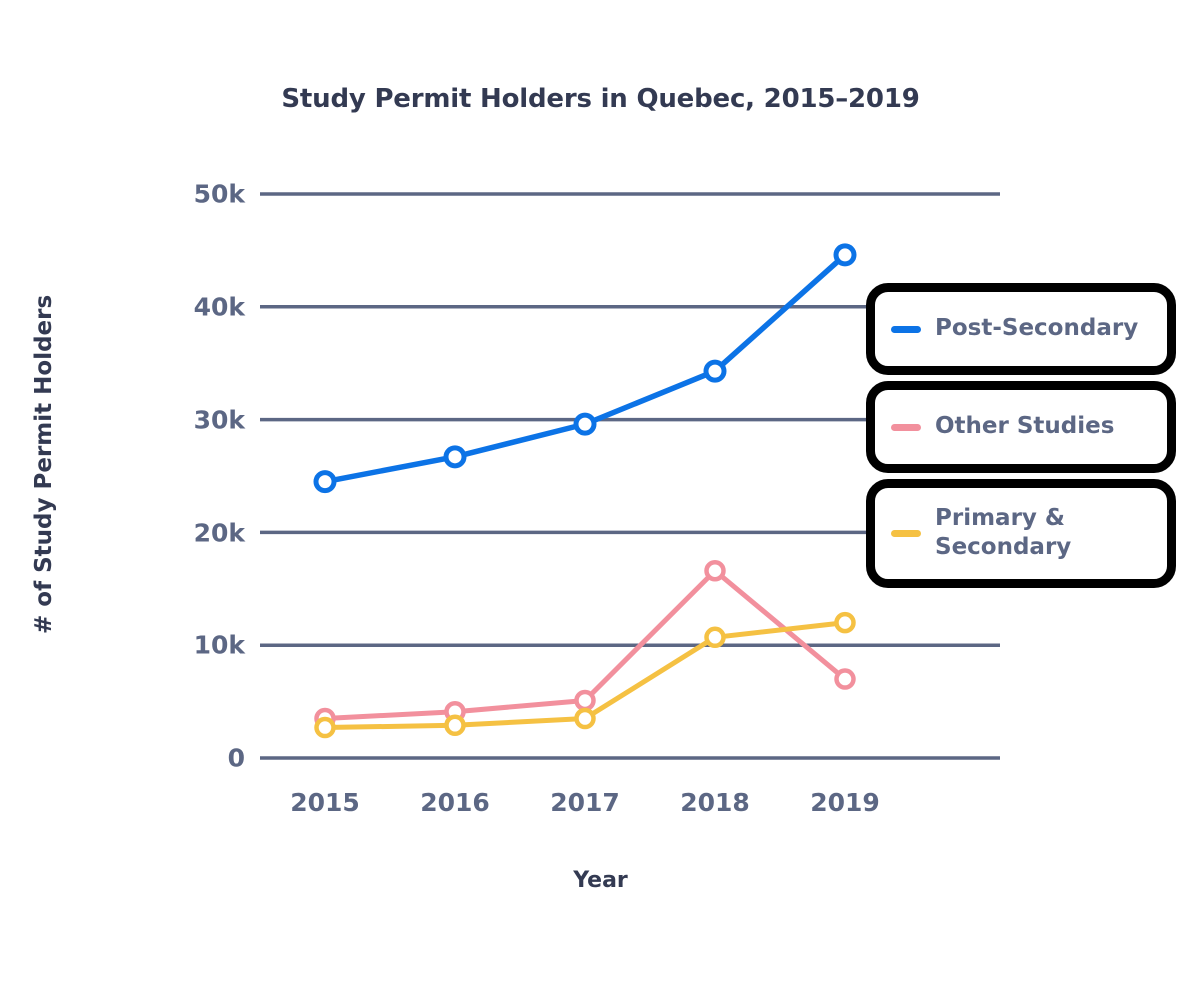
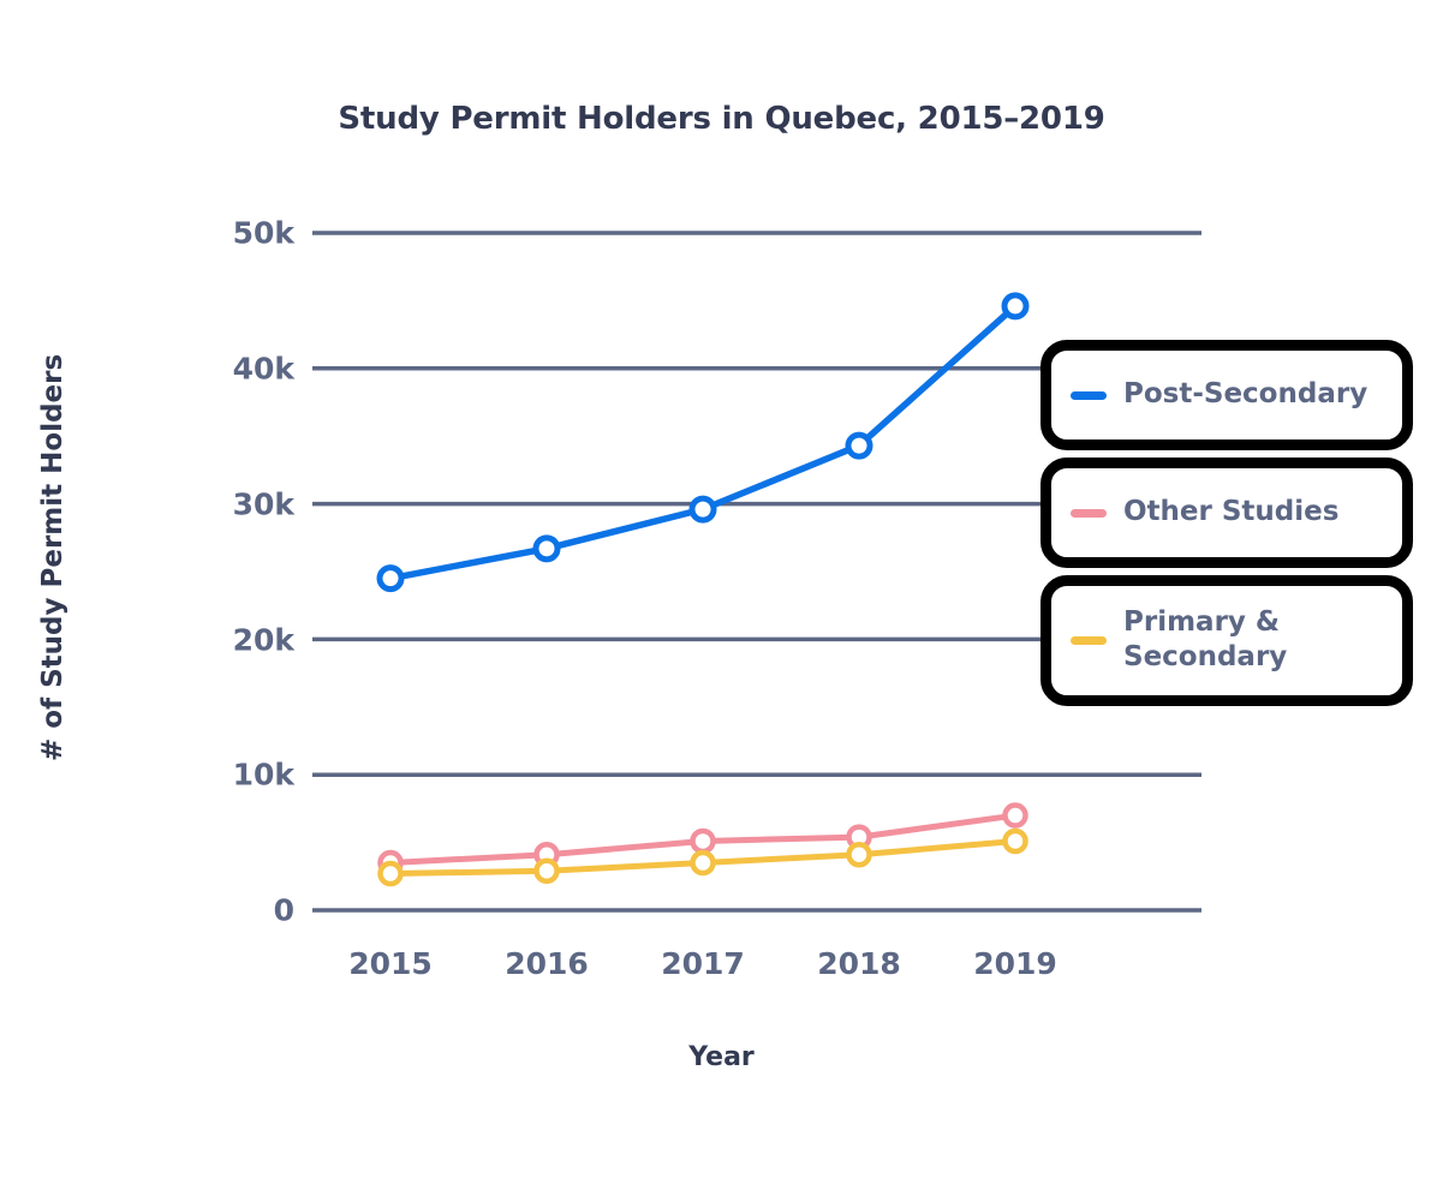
Other Studies/2018: 16.6k -> 5.4k
Primary & Secondary/2018: 10.7k -> 4.1k
Primary & Secondary/2019: 12.0k -> 5.1k
